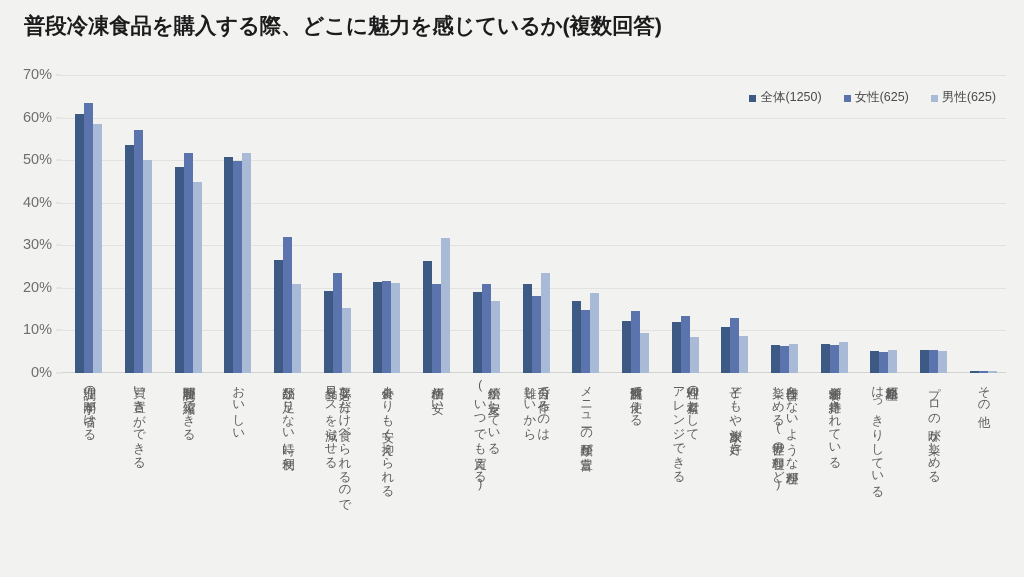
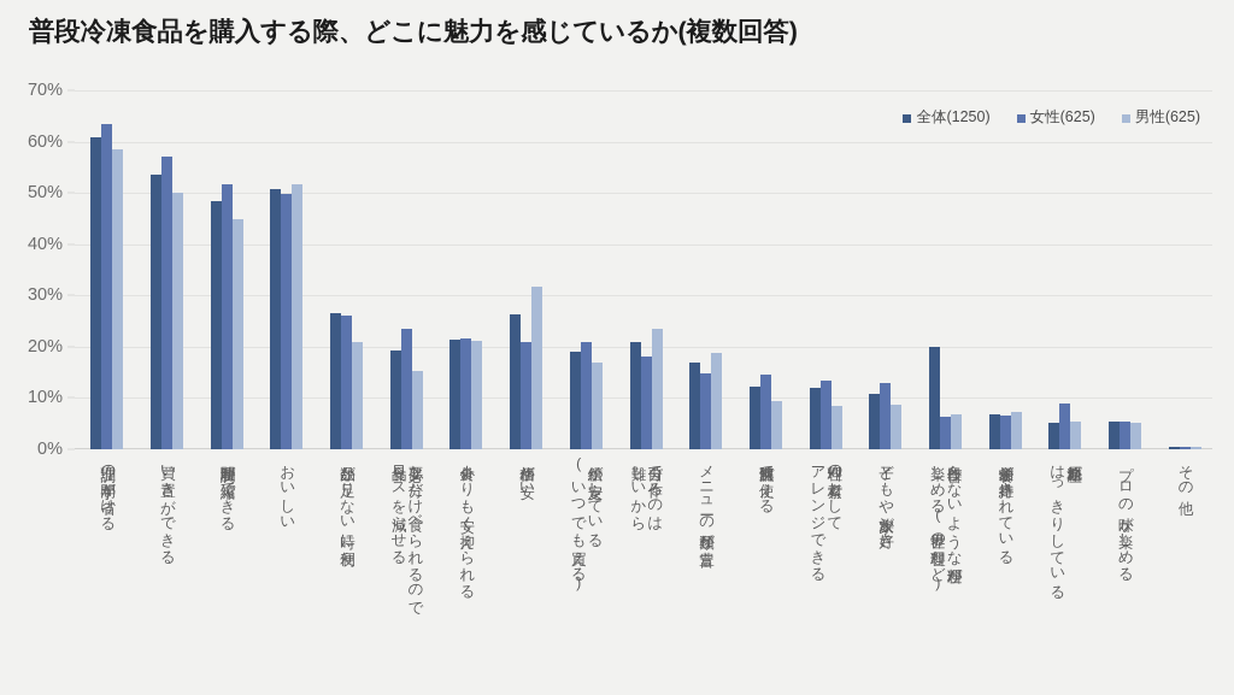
女性(625)/品数が足りない時に便利: 32% -> 26%
全体(1250)/普段作らないような料理が楽しめる(世界の料理など): 7% -> 20%
女性(625)/原料原産地がはっきりしている: 5% -> 9%
